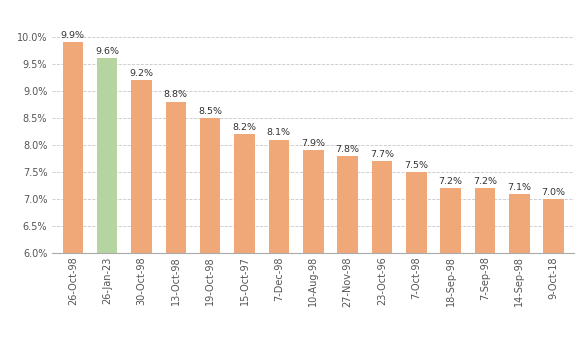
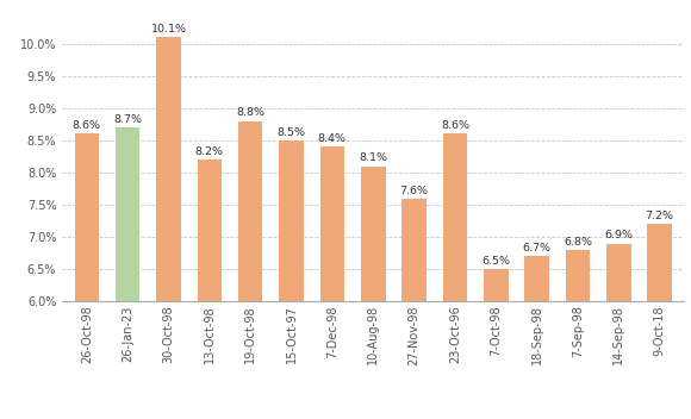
26-Oct-98: 9.9% -> 8.6%
26-Jan-23: 9.6% -> 8.7%
30-Oct-98: 9.2% -> 10.1%
13-Oct-98: 8.8% -> 8.2%
19-Oct-98: 8.5% -> 8.8%
15-Oct-97: 8.2% -> 8.5%
7-Dec-98: 8.1% -> 8.4%
10-Aug-98: 7.9% -> 8.1%
27-Nov-98: 7.8% -> 7.6%
23-Oct-96: 7.7% -> 8.6%
7-Oct-98: 7.5% -> 6.5%
18-Sep-98: 7.2% -> 6.7%
7-Sep-98: 7.2% -> 6.8%
14-Sep-98: 7.1% -> 6.9%
9-Oct-18: 7.0% -> 7.2%
